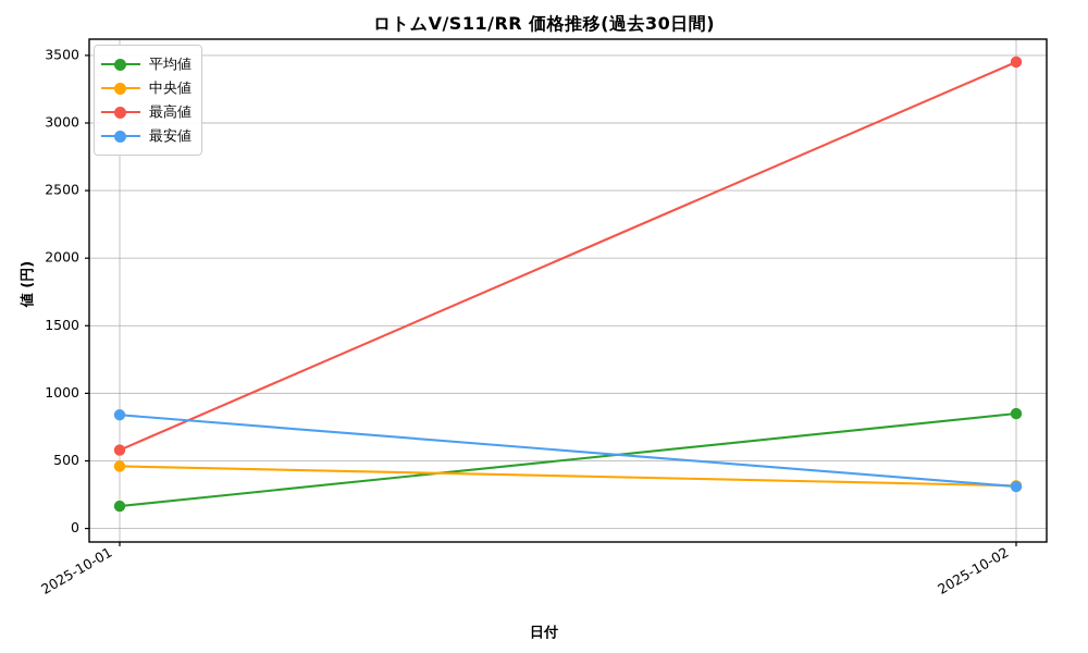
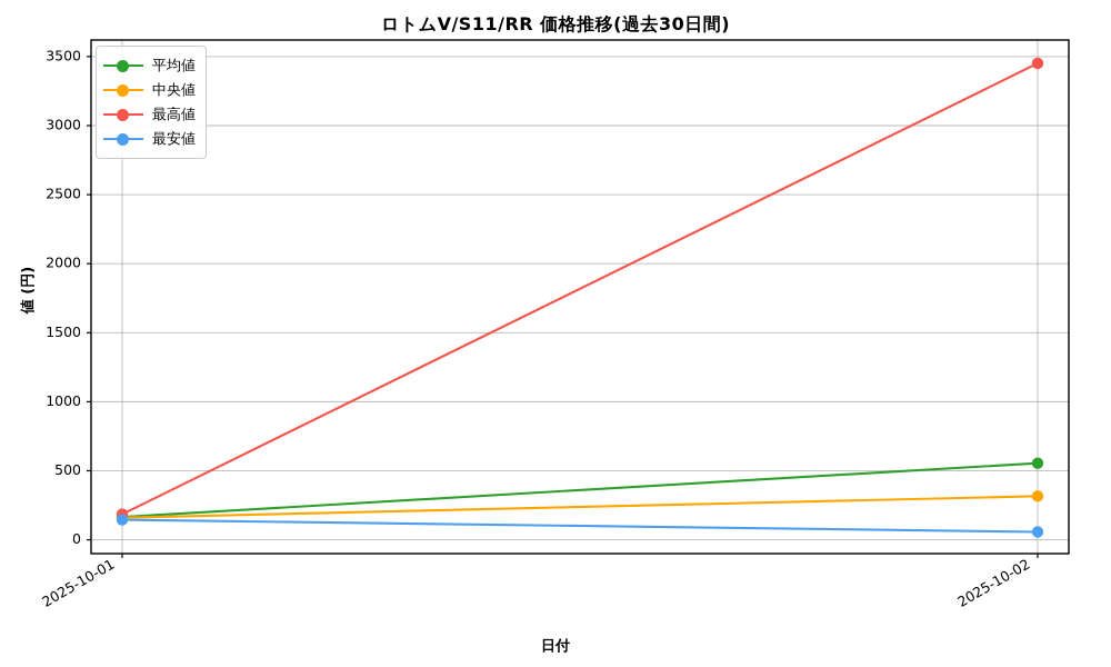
中央値/2025-10-01: 460 -> 160
最高値/2025-10-01: 580 -> 180
最安値/2025-10-01: 840 -> 140
平均値/2025-10-02: 850 -> 560
最安値/2025-10-02: 310 -> 60
